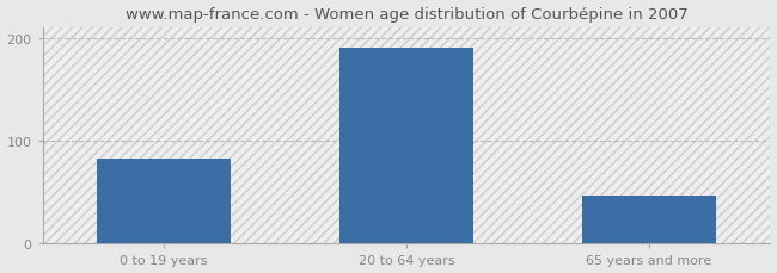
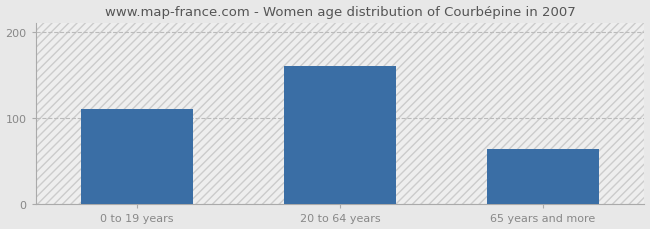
0 to 19 years: 83 -> 110
20 to 64 years: 190 -> 160
65 years and more: 47 -> 64
